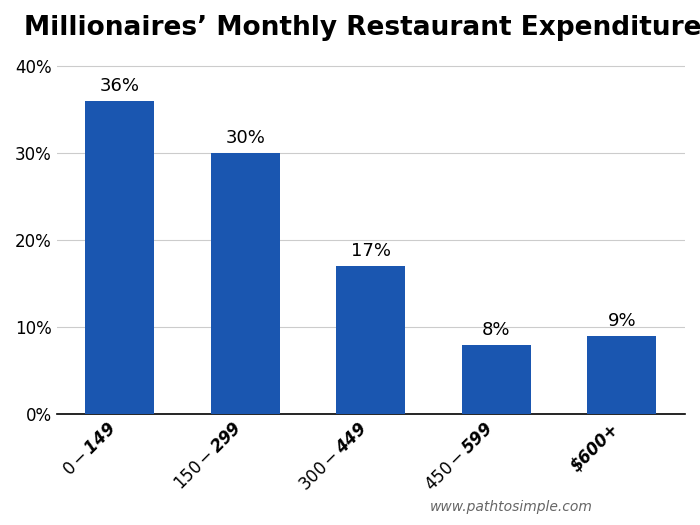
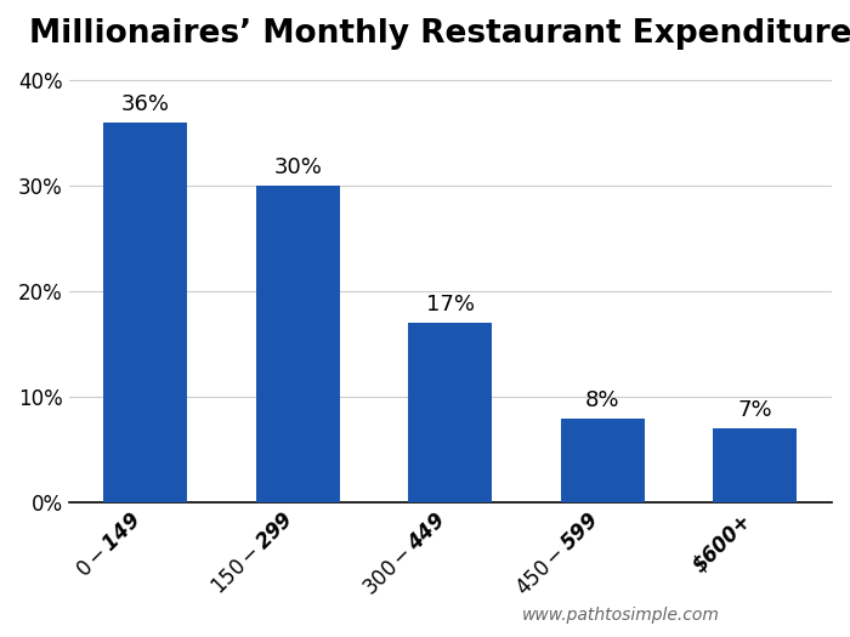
$600+: 9% -> 7%
